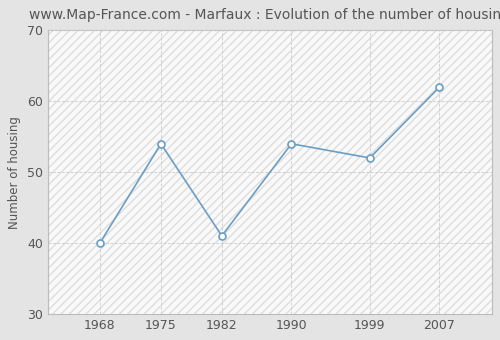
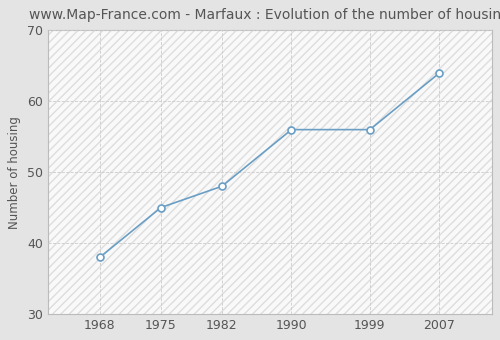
1968: 40 -> 38
1975: 54 -> 45
1982: 41 -> 48
1990: 54 -> 56
1999: 52 -> 56
2007: 62 -> 64
